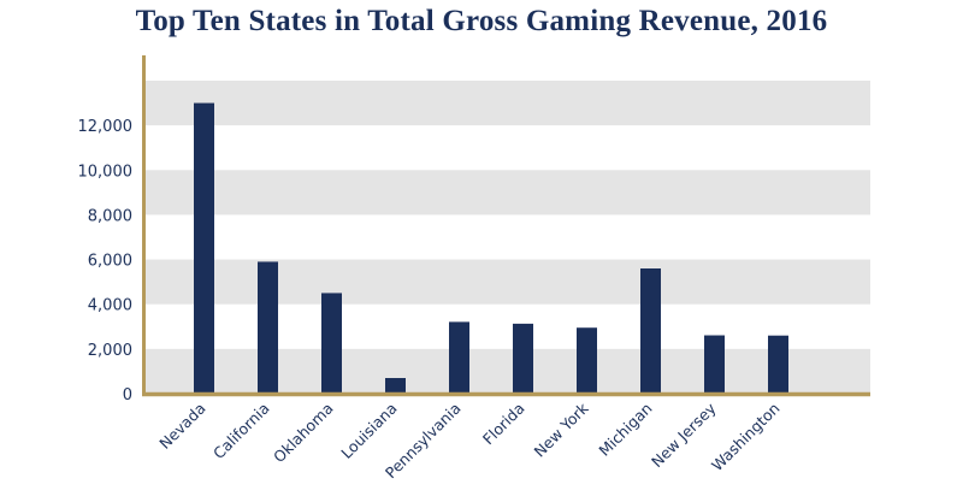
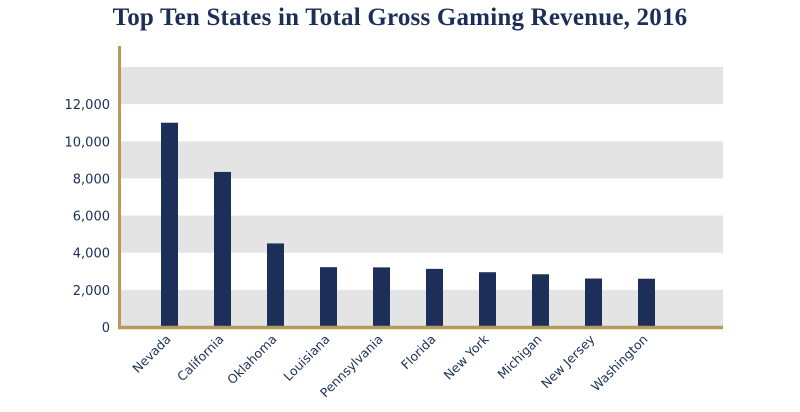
Nevada: 13000 -> 11000
California: 5900 -> 8400
Louisiana: 700 -> 3200
Michigan: 5600 -> 2800
